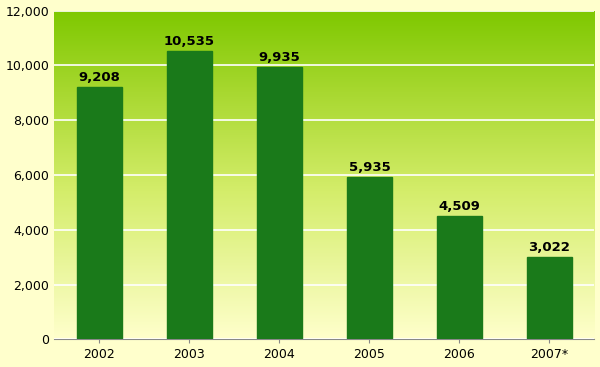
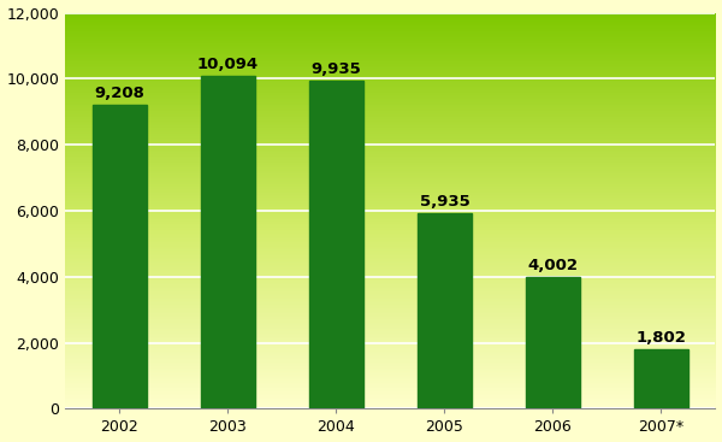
2003: 10,535 -> 10,094
2006: 4,509 -> 4,002
2007*: 3,022 -> 1,802
